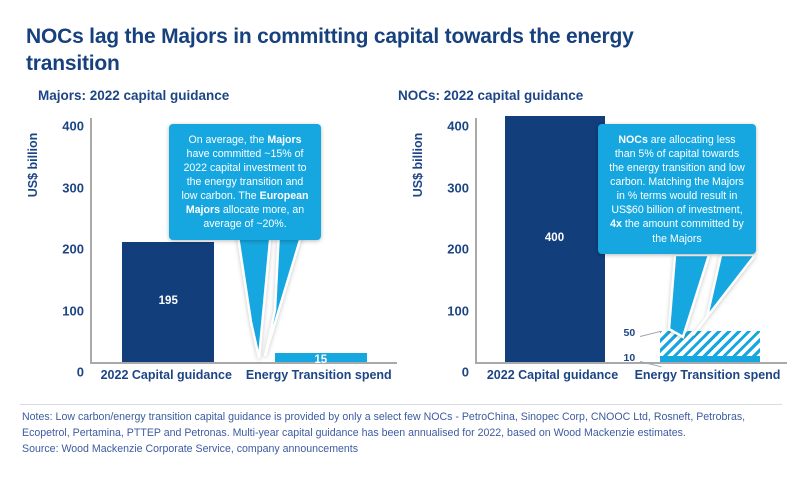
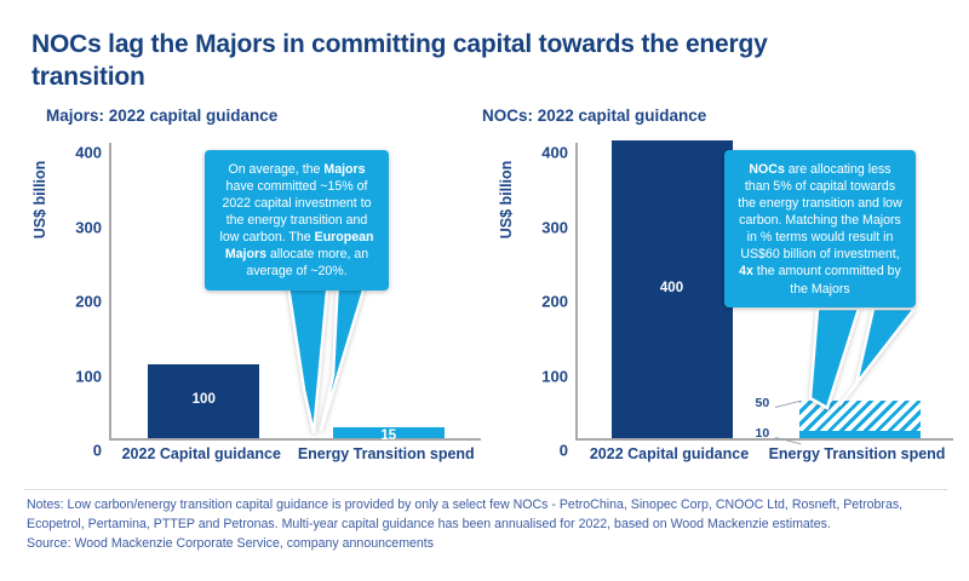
Majors: 2022 capital guidance/2022 Capital guidance: 195 -> 100
